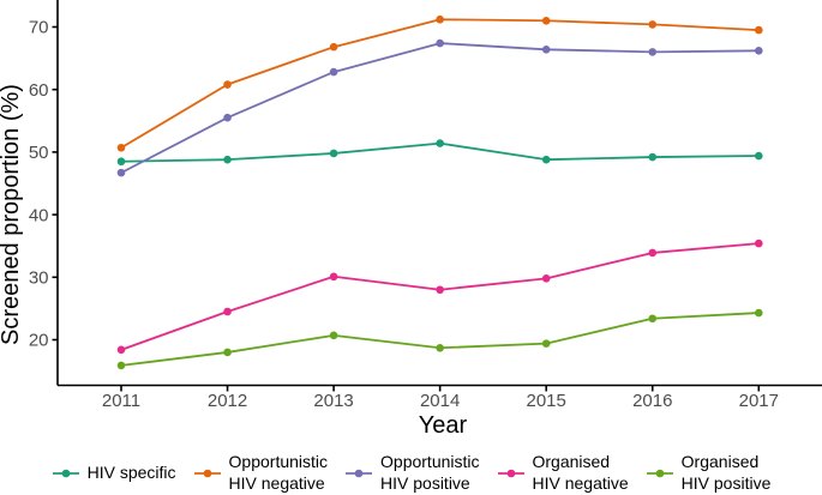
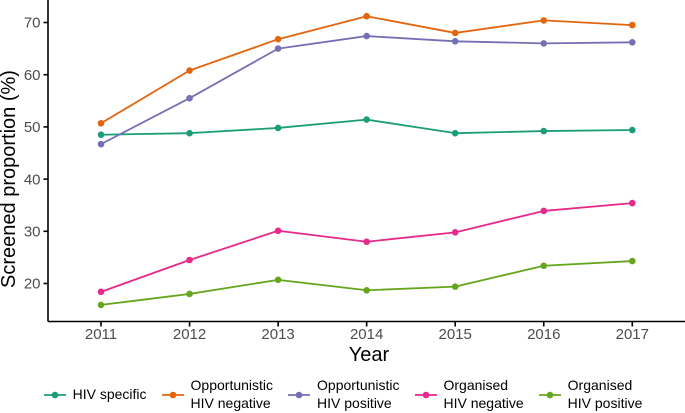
Opportunistic HIV positive/2013: 63 -> 65
Opportunistic HIV negative/2015: 71 -> 68
